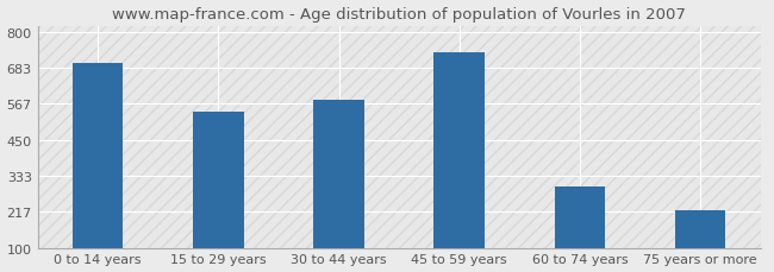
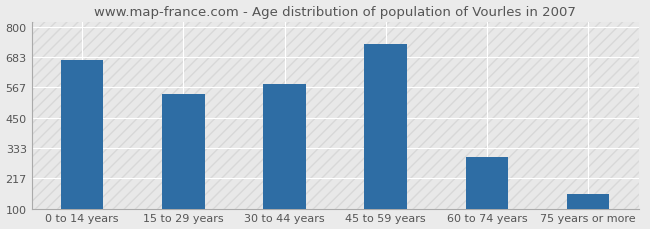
0 to 14 years: 700 -> 670
75 years or more: 220 -> 155
